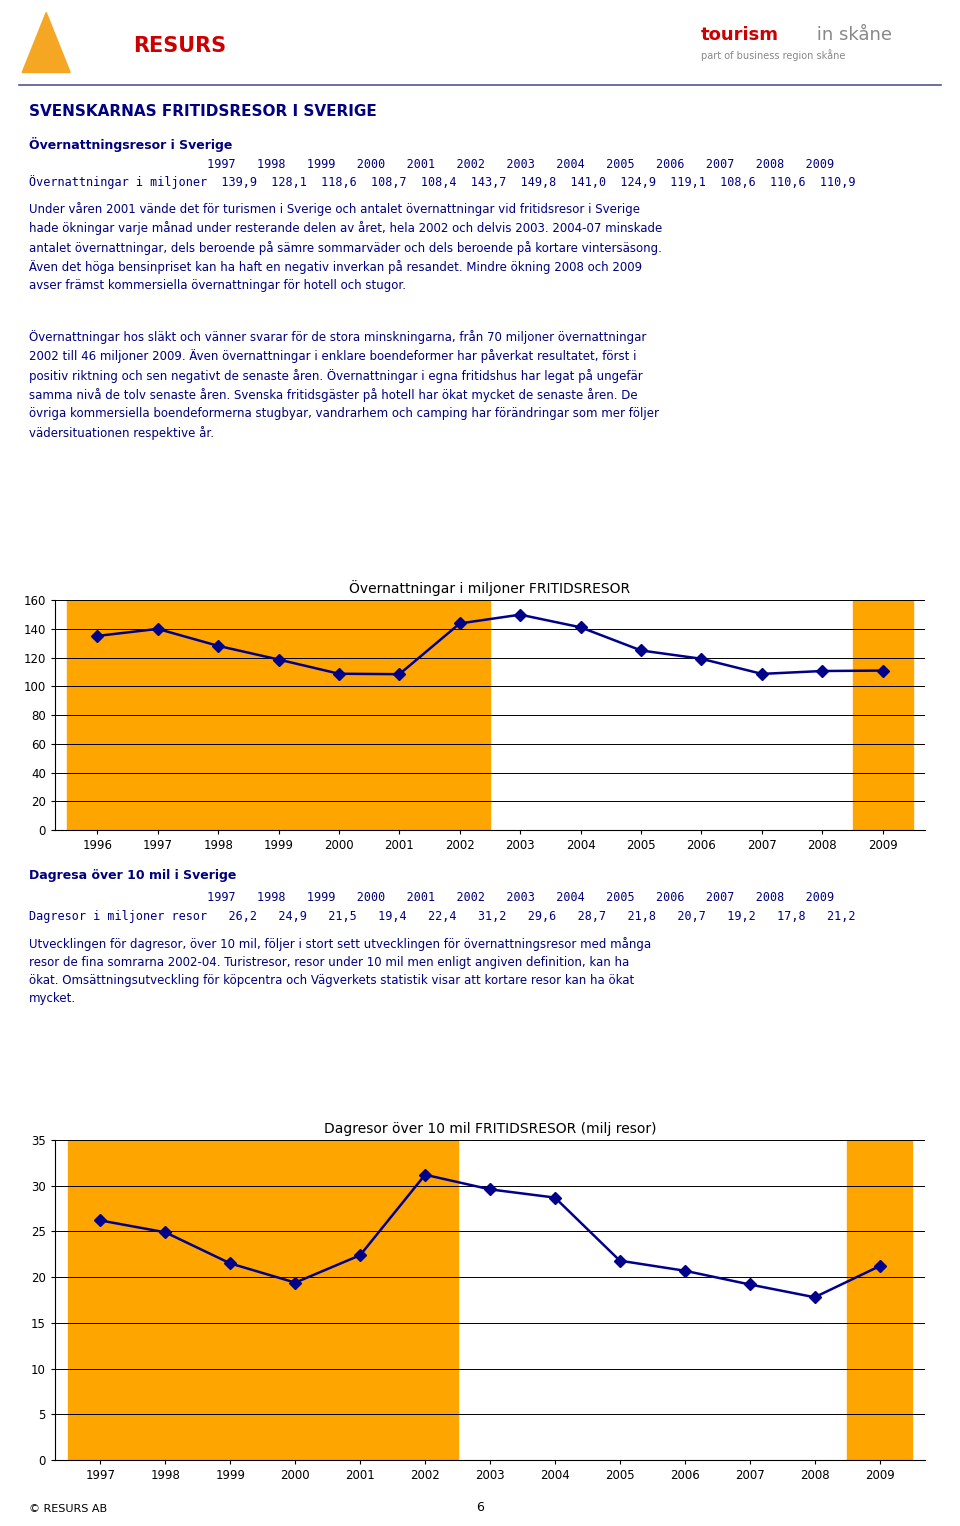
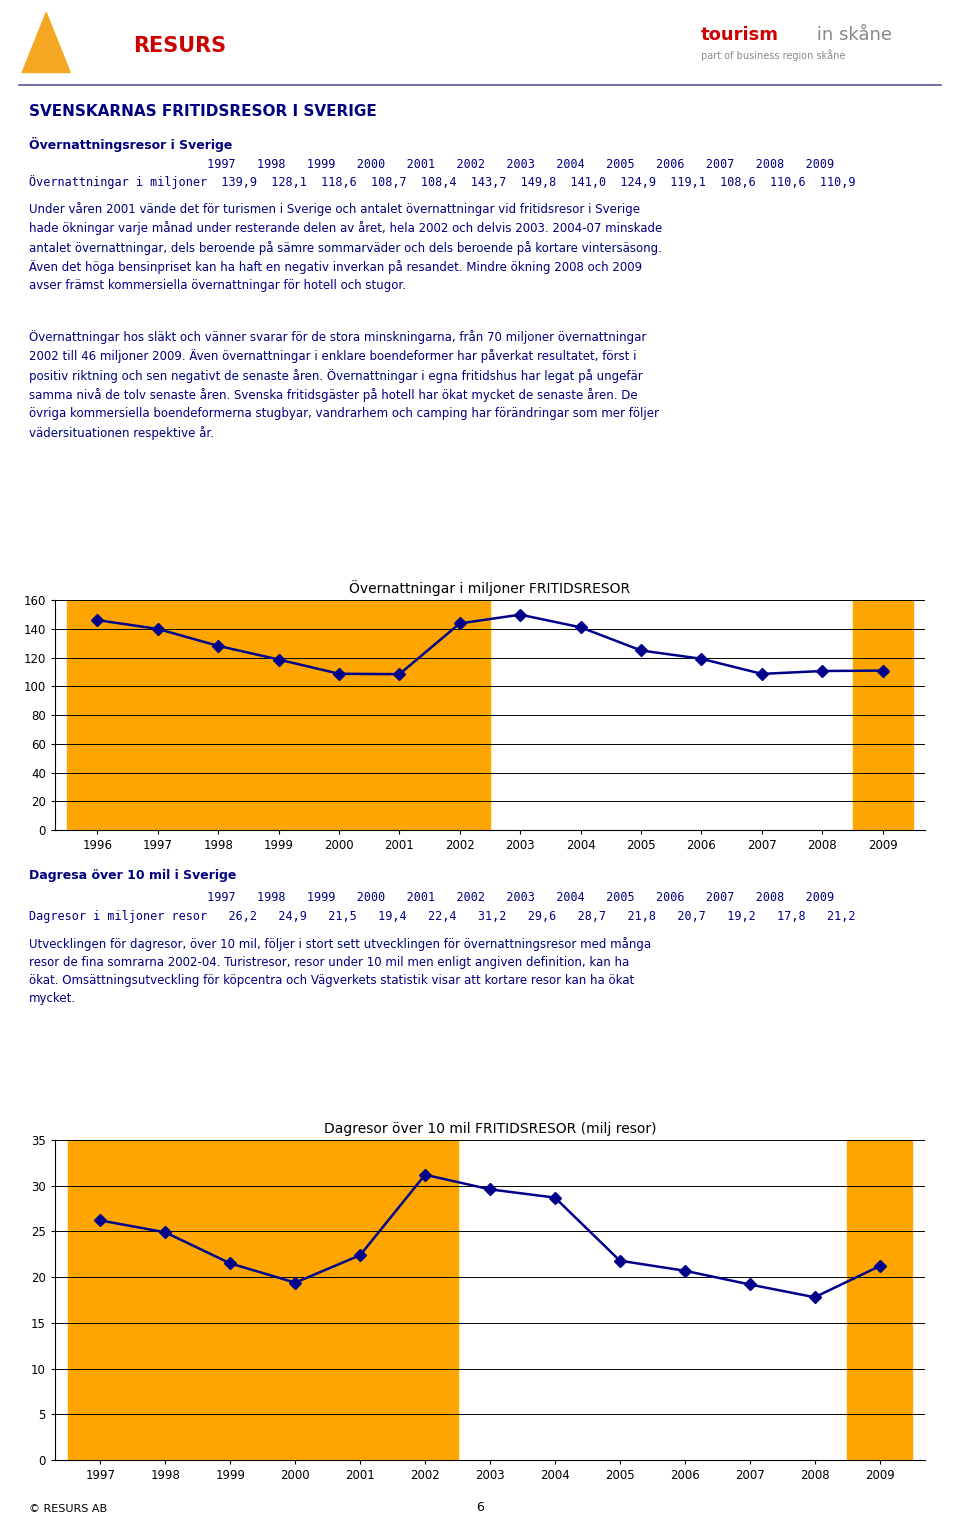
Övernattningar i miljoner FRITIDSRESOR/1996: 135 -> 146
